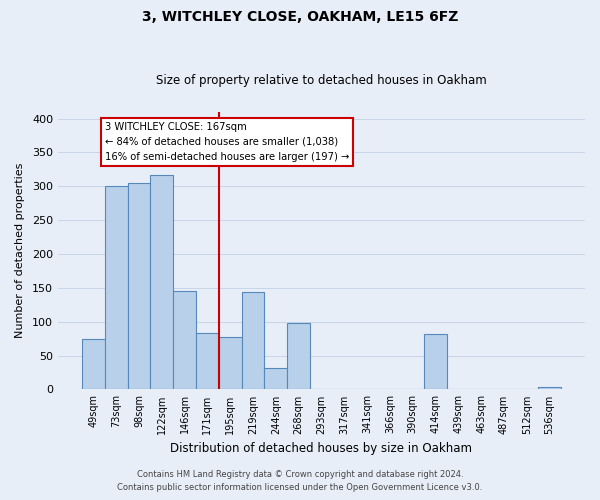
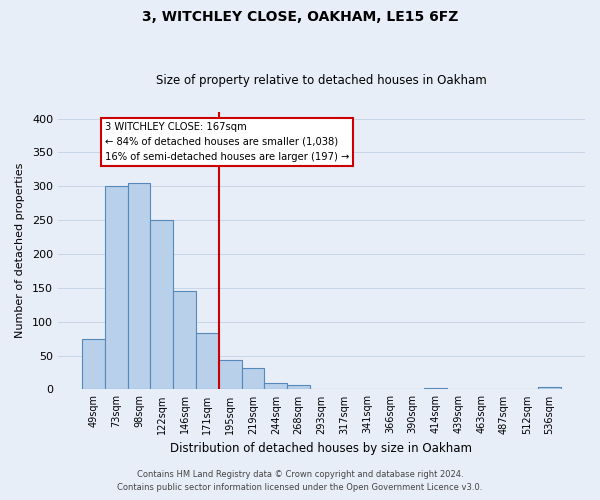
122sqm: 316 -> 250
195sqm: 78 -> 44
219sqm: 144 -> 32
244sqm: 32 -> 9
268sqm: 98 -> 7
414sqm: 82 -> 2
